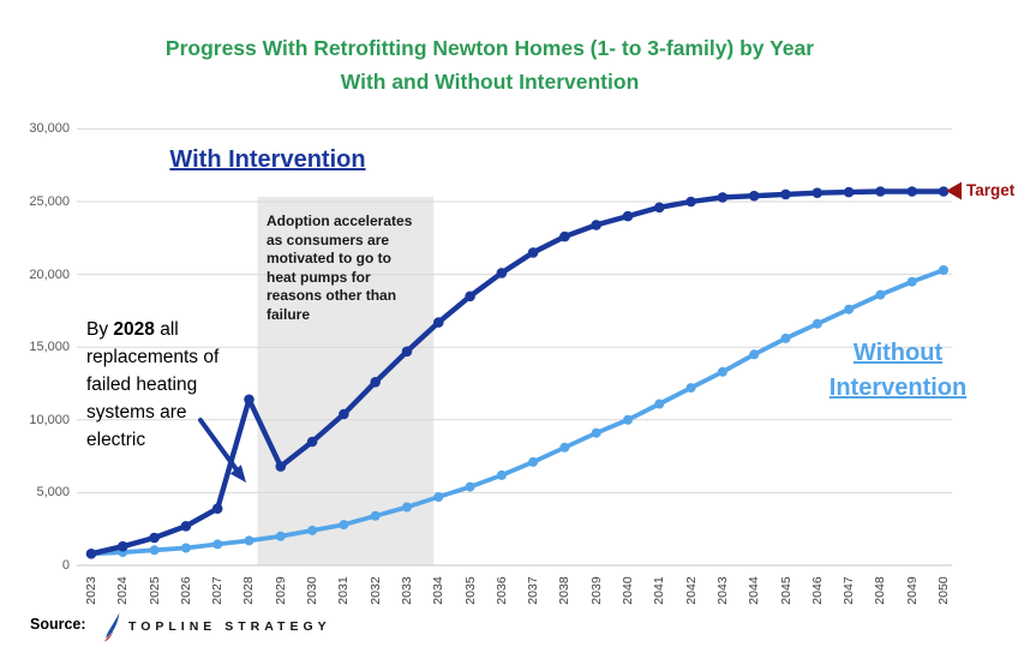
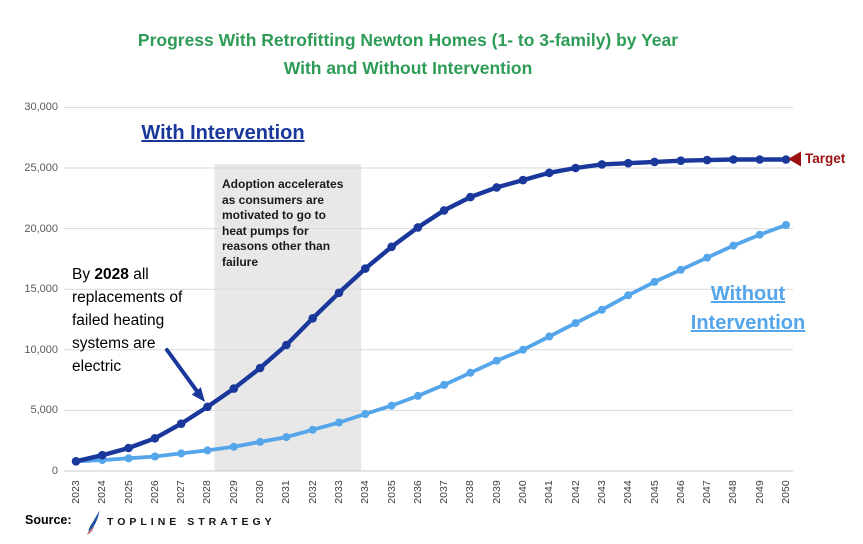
With Intervention/2028: 11400 -> 5300
